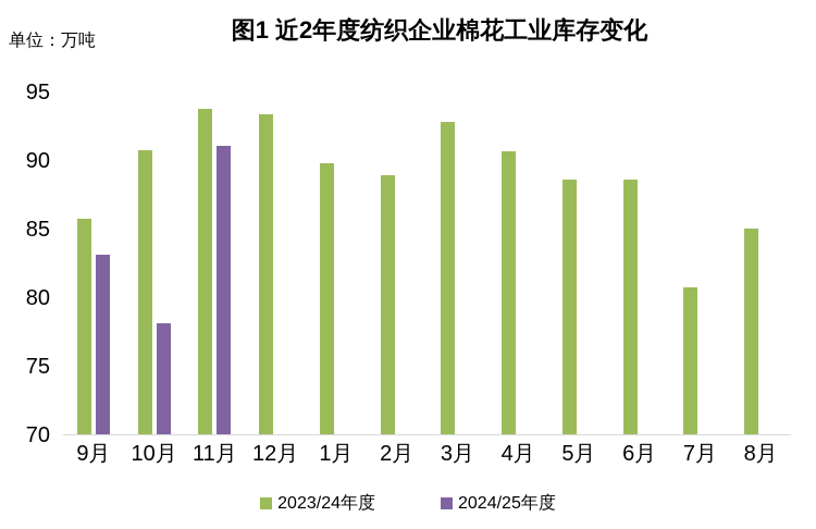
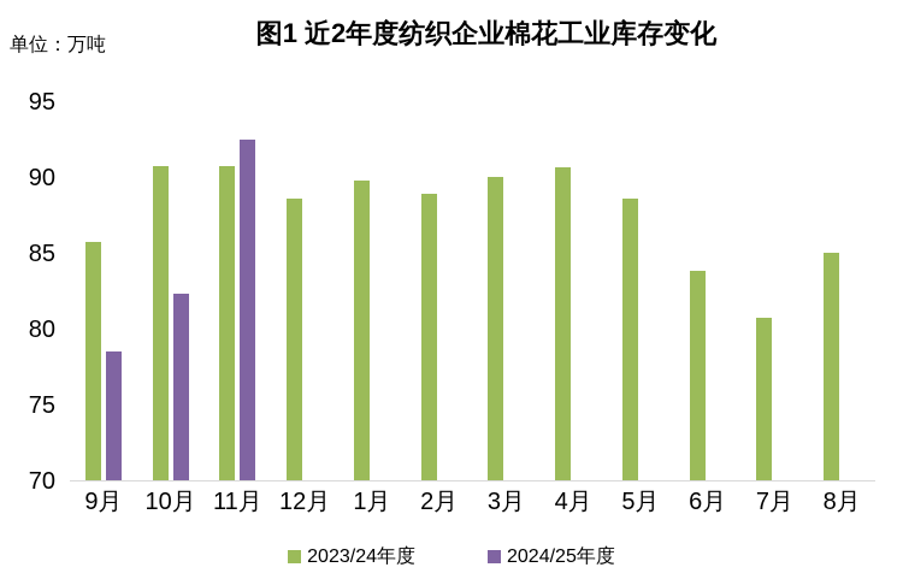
2024/25年度/9月: 83.1 -> 78.5
2024/25年度/10月: 78.1 -> 82.3
2023/24年度/11月: 93.7 -> 90.7
2024/25年度/11月: 91.0 -> 92.5
2023/24年度/12月: 93.3 -> 88.6
2023/24年度/3月: 92.8 -> 90.0
2023/24年度/6月: 88.6 -> 83.8
